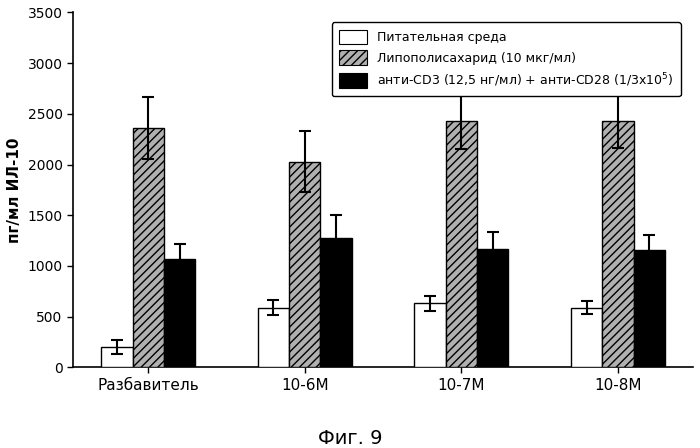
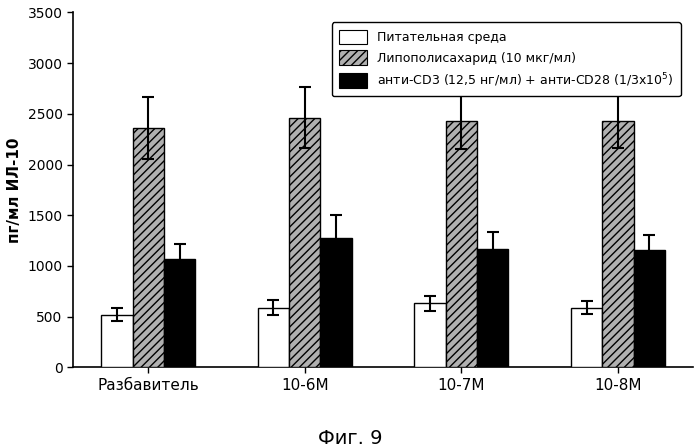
Питательная среда/Разбавитель: 200 -> 520
Липополисахарид (10 мкг/мл)/10-6М: 2030 -> 2460
